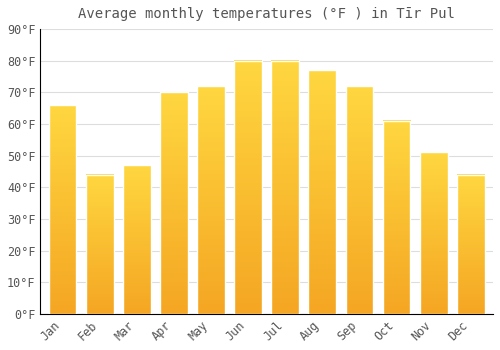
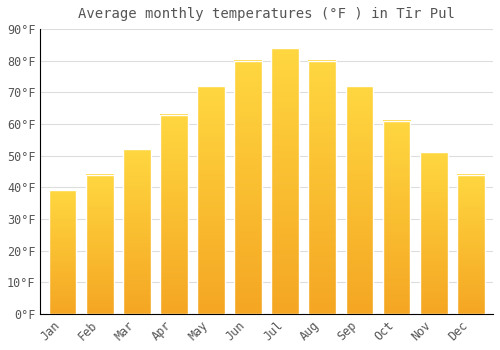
Jan: 66°F -> 39°F
Mar: 47°F -> 52°F
Apr: 70°F -> 63°F
Jul: 80°F -> 84°F
Aug: 77°F -> 80°F
